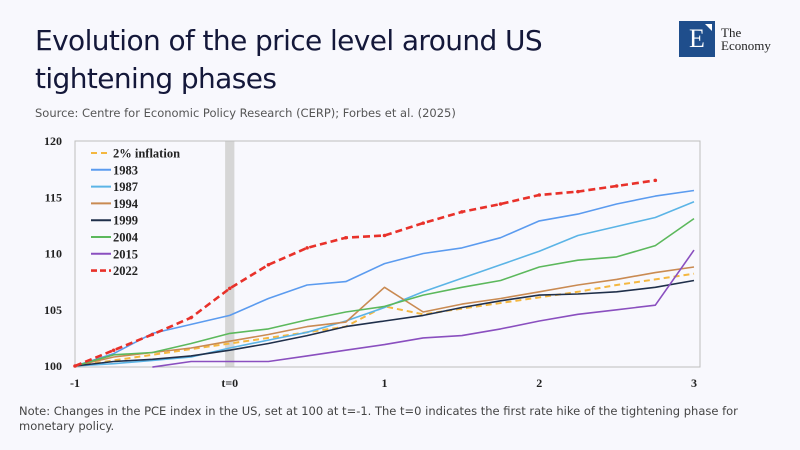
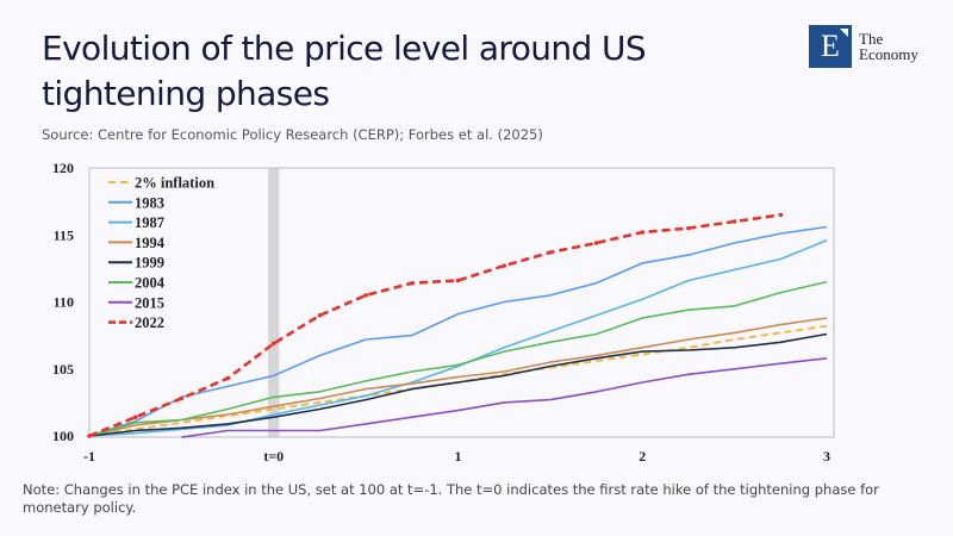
2% inflation/1: 105.3 -> 104.0
1994/1: 107.0 -> 104.4
2004/3: 113.1 -> 111.5
2015/3: 110.3 -> 105.8
